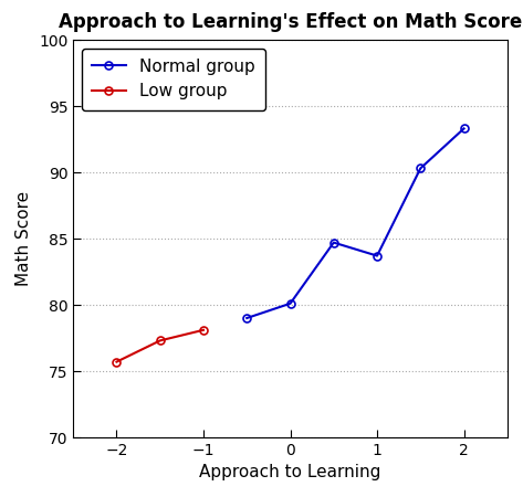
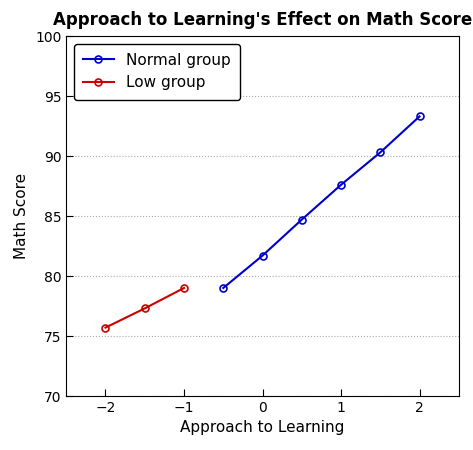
Low group/−1: 78.1 -> 79.0
Normal group/0: 80.1 -> 81.7
Normal group/1: 83.7 -> 87.6
